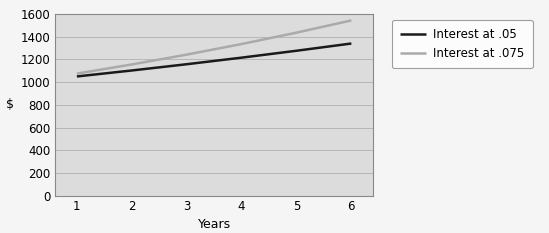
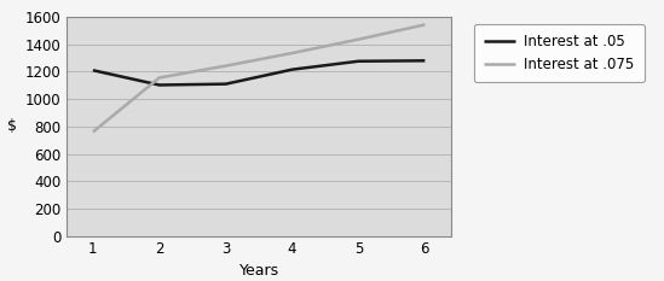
Interest at .05/1: 1050 -> 1210
Interest at .075/1: 1080 -> 760
Interest at .05/3: 1160 -> 1110
Interest at .05/6: 1340 -> 1280
